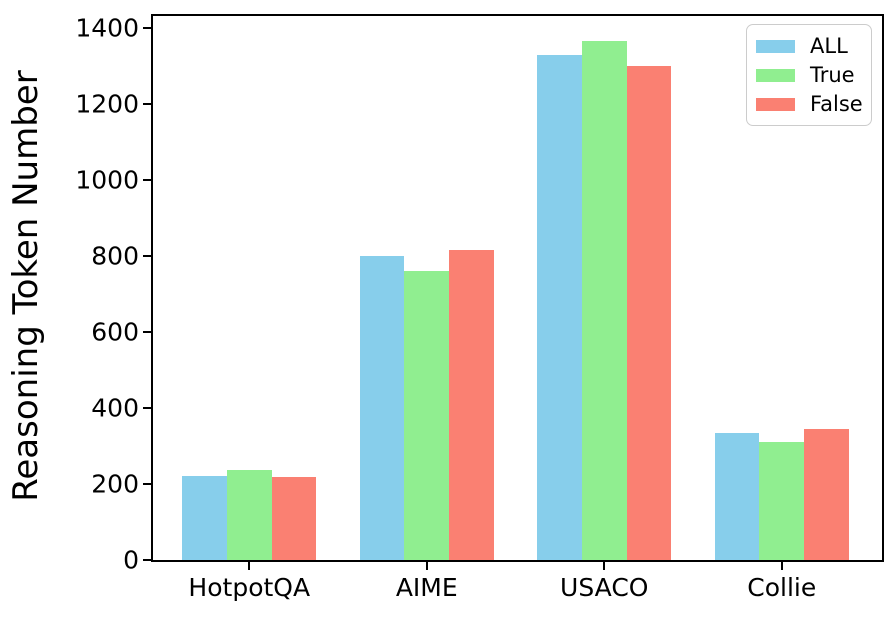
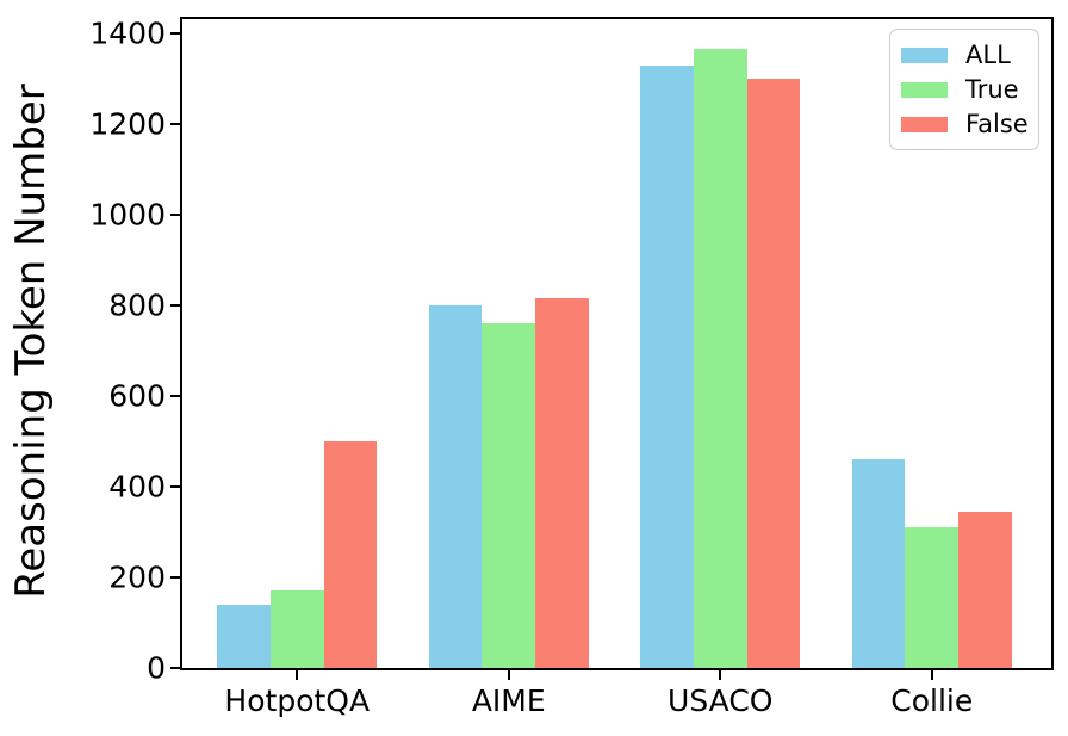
ALL/HotpotQA: 220 -> 140
True/HotpotQA: 240 -> 170
False/HotpotQA: 220 -> 500
ALL/Collie: 340 -> 460
